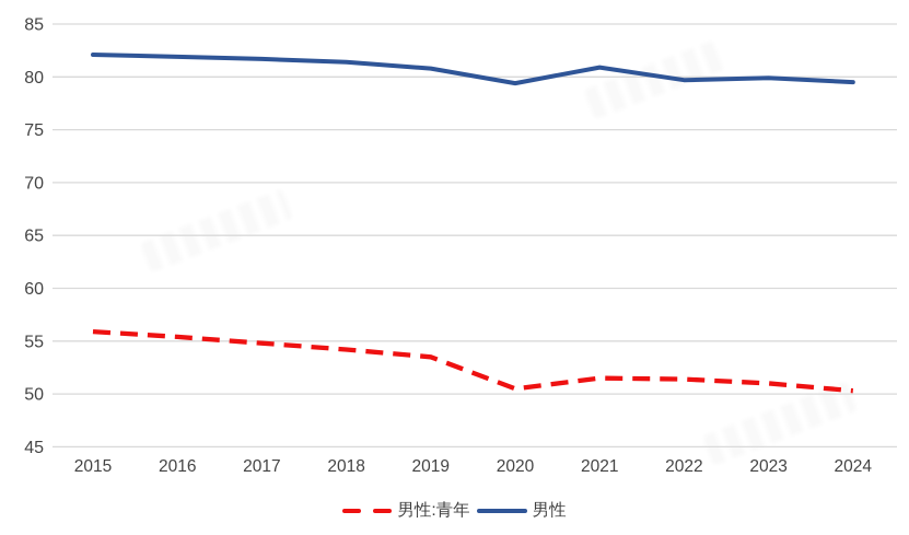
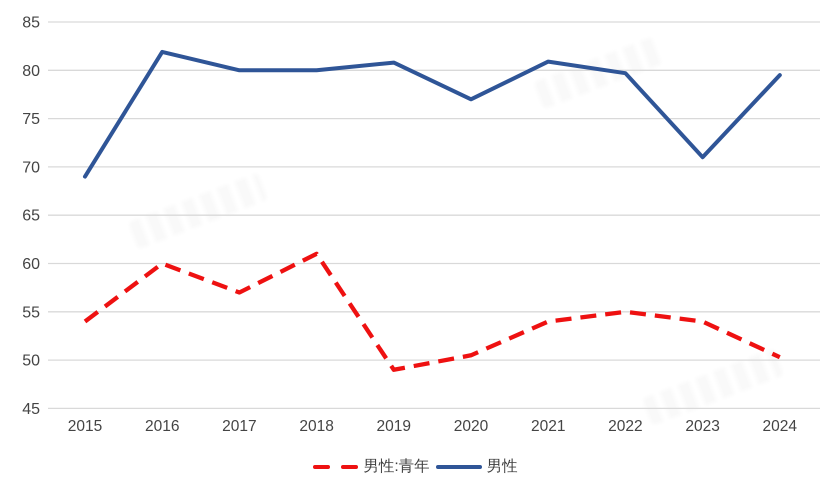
男性:青年/2015: 56 -> 54
男性/2015: 82 -> 69
男性:青年/2016: 55 -> 60
男性:青年/2017: 55 -> 57
男性/2017: 82 -> 80
男性:青年/2018: 54 -> 61
男性/2018: 81 -> 80
男性:青年/2019: 54 -> 49
男性/2020: 79 -> 77
男性:青年/2021: 52 -> 54
男性:青年/2022: 51 -> 55
男性:青年/2023: 51 -> 54
男性/2023: 80 -> 71
